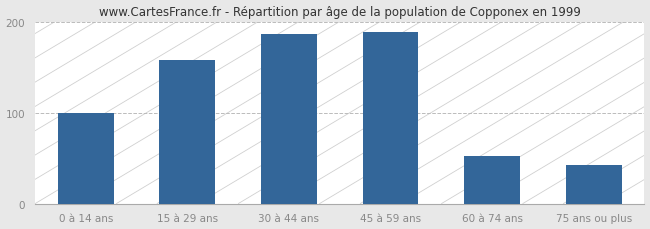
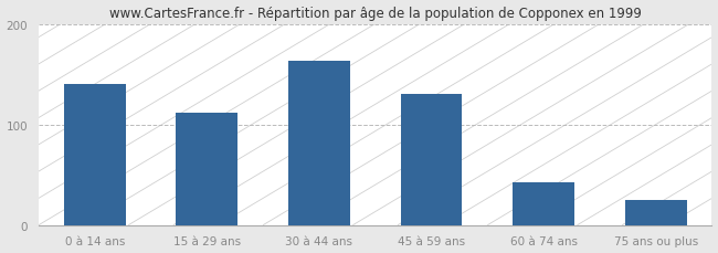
0 à 14 ans: 100 -> 140
15 à 29 ans: 158 -> 112
30 à 44 ans: 186 -> 163
45 à 59 ans: 188 -> 130
60 à 74 ans: 52 -> 42
75 ans ou plus: 42 -> 25
